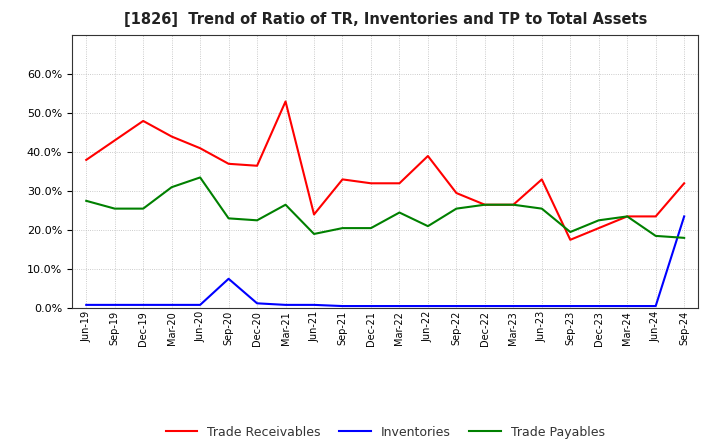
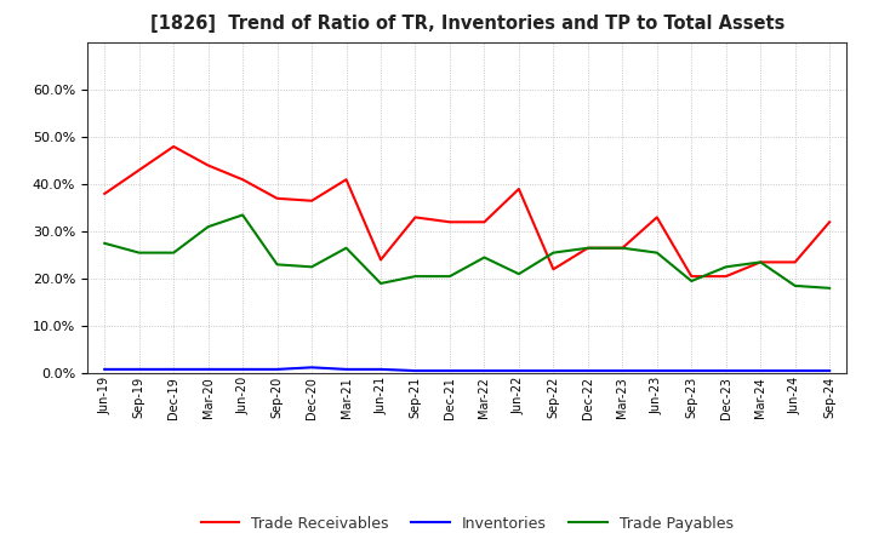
Inventories/Sep-20: 7.5% -> 0.8%
Trade Receivables/Mar-21: 53.0% -> 41.0%
Trade Receivables/Sep-22: 29.5% -> 22.0%
Trade Receivables/Sep-23: 17.5% -> 20.5%
Inventories/Sep-24: 23.5% -> 0.5%
